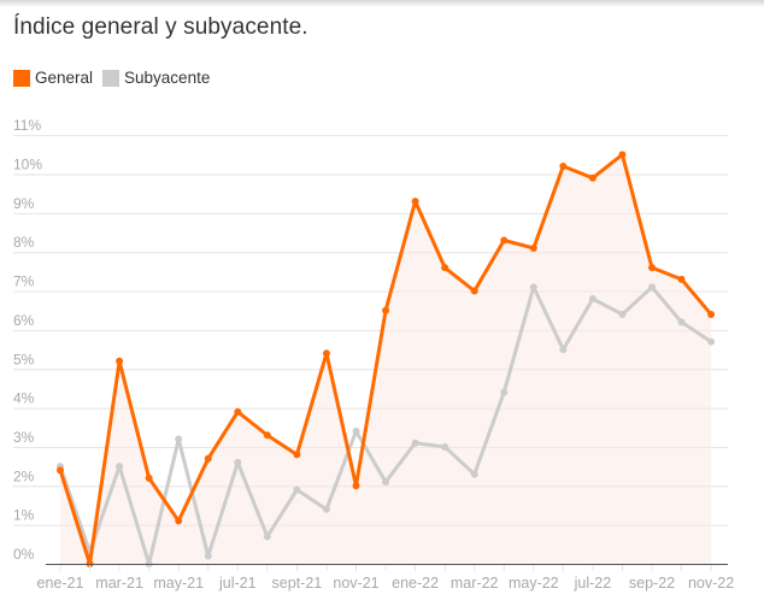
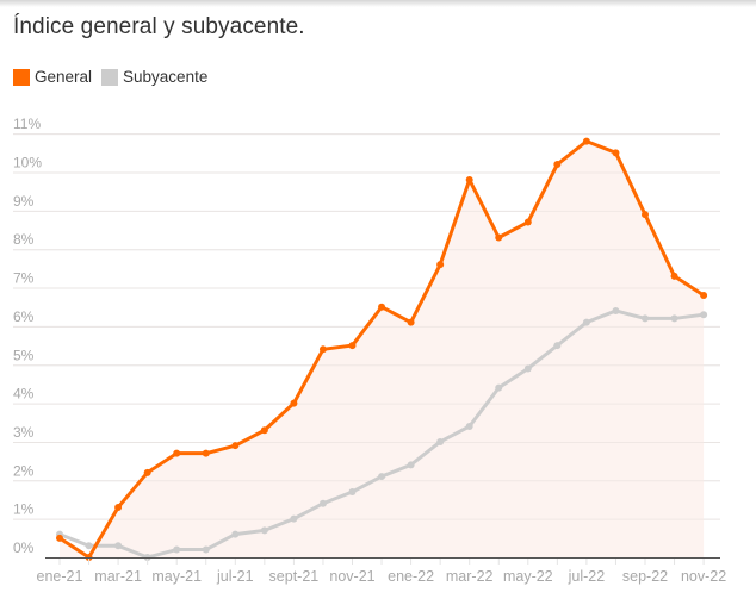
General/ene-21: 2.4% -> 0.5%
Subyacente/ene-21: 2.5% -> 0.6%
General/mar-21: 5.2% -> 1.3%
Subyacente/mar-21: 2.5% -> 0.3%
General/may-21: 1.1% -> 2.7%
Subyacente/may-21: 3.2% -> 0.2%
General/jul-21: 3.9% -> 2.9%
Subyacente/jul-21: 2.6% -> 0.6%
General/sept-21: 2.8% -> 4.0%
Subyacente/sept-21: 1.9% -> 1.0%
General/nov-21: 2.0% -> 5.5%
Subyacente/nov-21: 3.4% -> 1.7%
General/ene-22: 9.3% -> 6.1%
Subyacente/ene-22: 3.1% -> 2.4%
General/mar-22: 7.0% -> 9.8%
Subyacente/mar-22: 2.3% -> 3.4%
General/may-22: 8.1% -> 8.7%
Subyacente/may-22: 7.1% -> 4.9%
General/jul-22: 9.9% -> 10.8%
Subyacente/jul-22: 6.8% -> 6.1%
General/sep-22: 7.6% -> 8.9%
Subyacente/sep-22: 7.1% -> 6.2%
General/nov-22: 6.4% -> 6.8%
Subyacente/nov-22: 5.7% -> 6.3%
